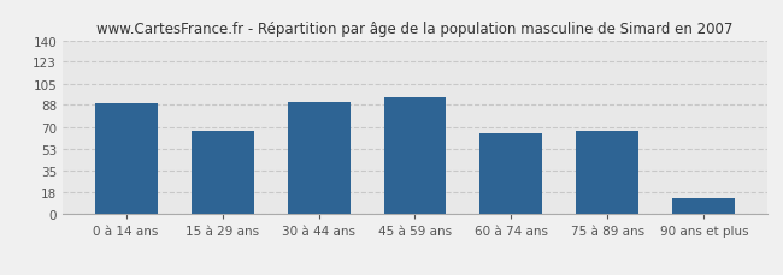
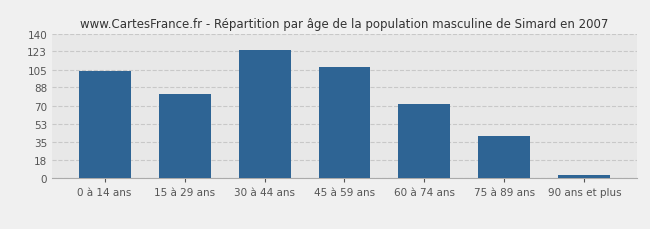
0 à 14 ans: 89 -> 104
15 à 29 ans: 67 -> 82
30 à 44 ans: 90 -> 124
45 à 59 ans: 94 -> 108
60 à 74 ans: 65 -> 72
75 à 89 ans: 67 -> 41
90 ans et plus: 13 -> 3
